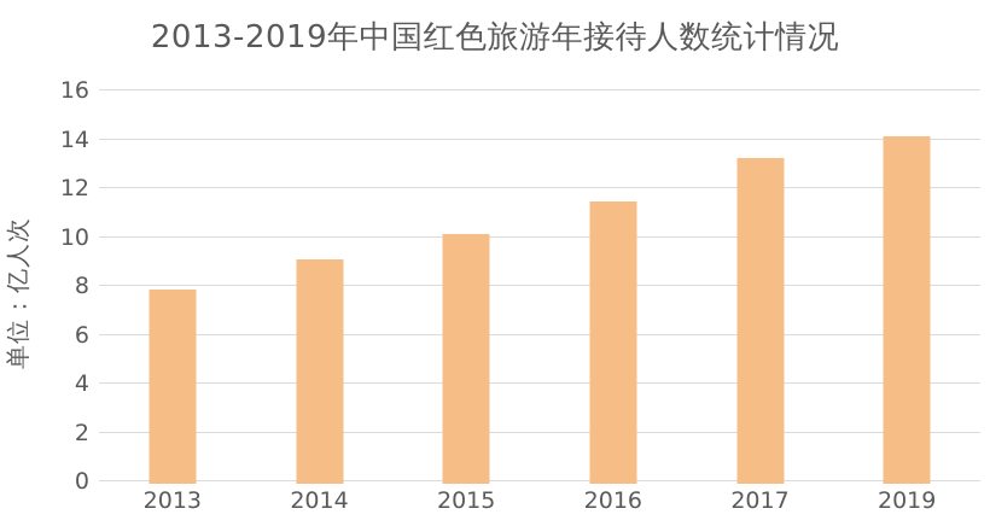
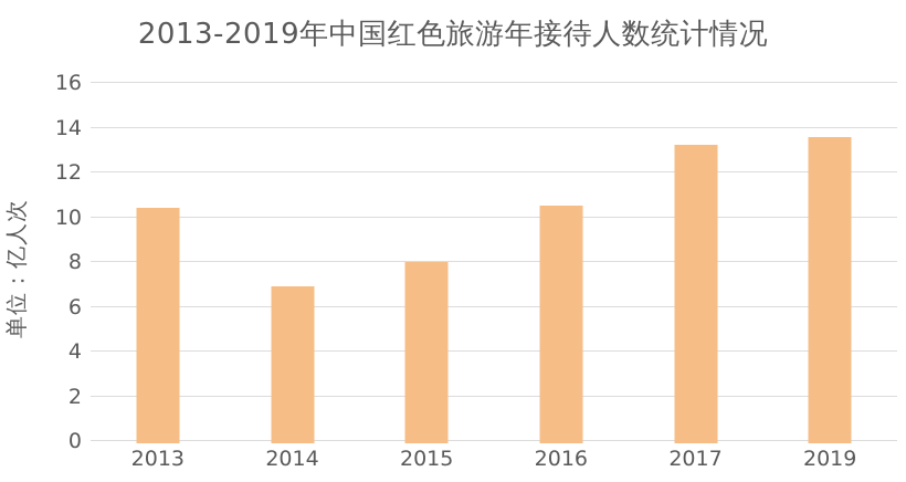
2013: 7.9 -> 10.4
2014: 9.1 -> 6.9
2015: 10.1 -> 8.0
2016: 11.5 -> 10.5
2019: 14.1 -> 13.6
